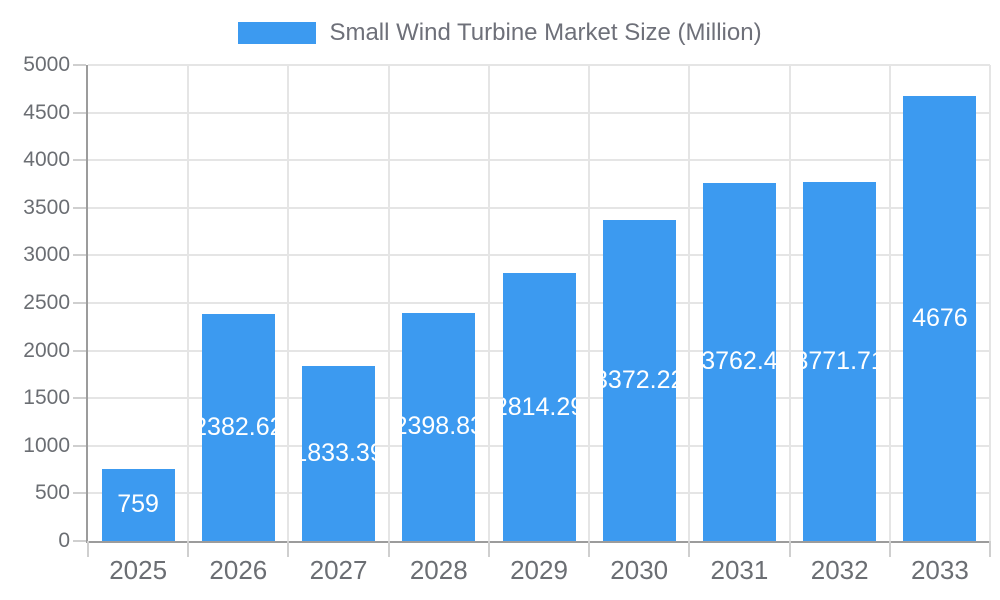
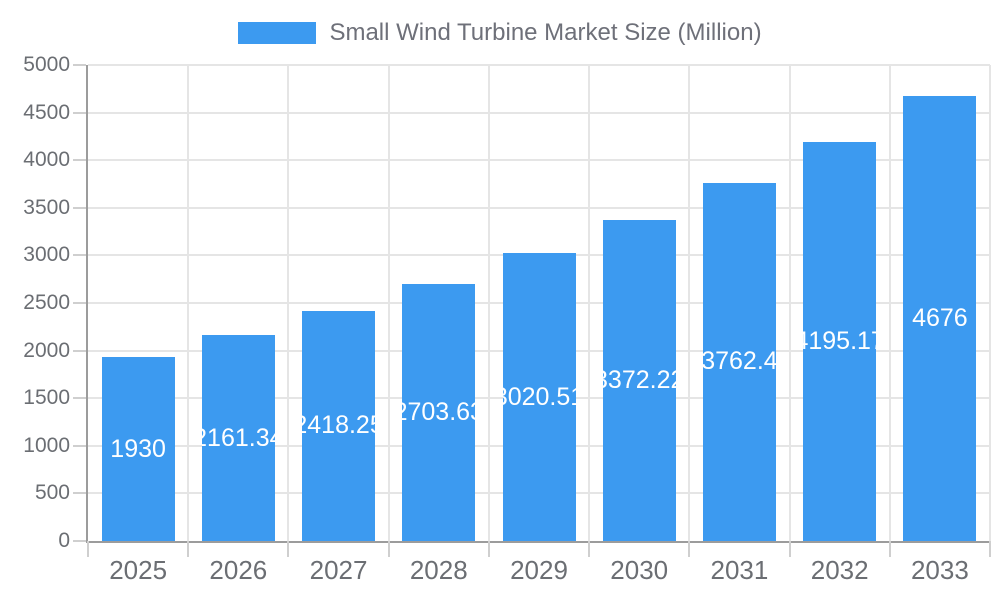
2025: 759 -> 1930
2026: 2382.62 -> 2161.34
2027: 1833.39 -> 2418.25
2028: 2398.83 -> 2703.63
2029: 2814.29 -> 3020.51
2032: 3771.71 -> 4195.17
